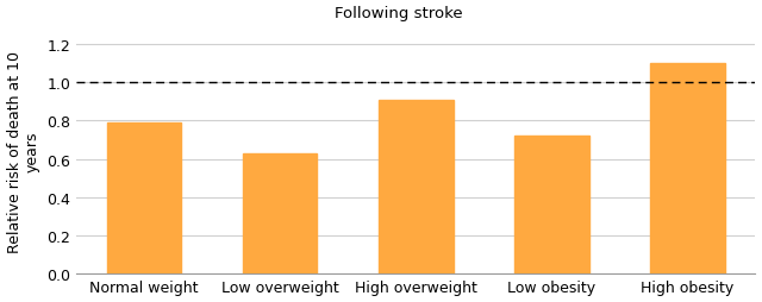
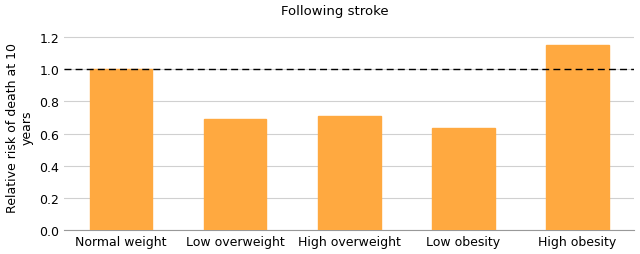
Normal weight: 0.79 -> 1.00
Low overweight: 0.63 -> 0.69
High overweight: 0.91 -> 0.71
Low obesity: 0.72 -> 0.64
High obesity: 1.10 -> 1.15
